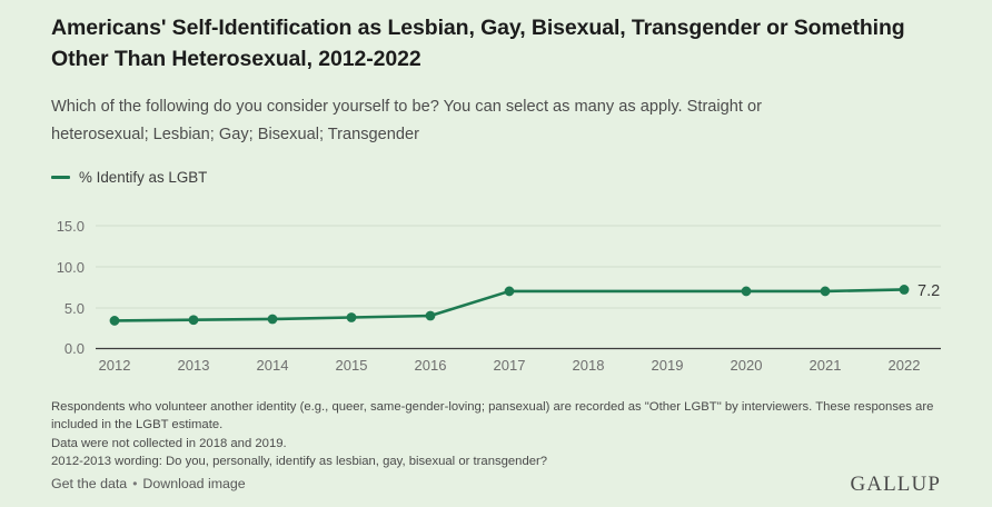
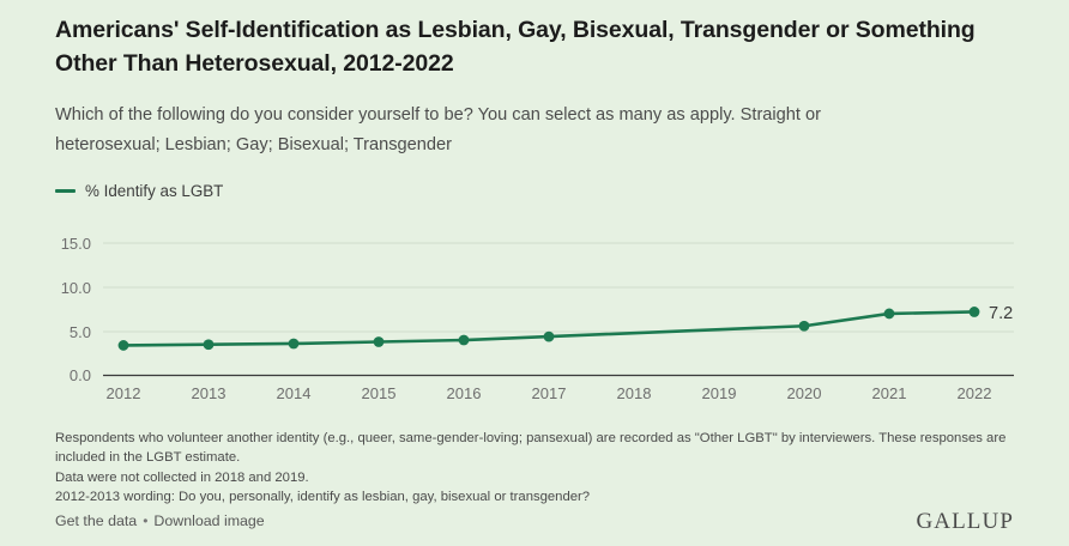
2017: 7 -> 4
2020: 7 -> 6
